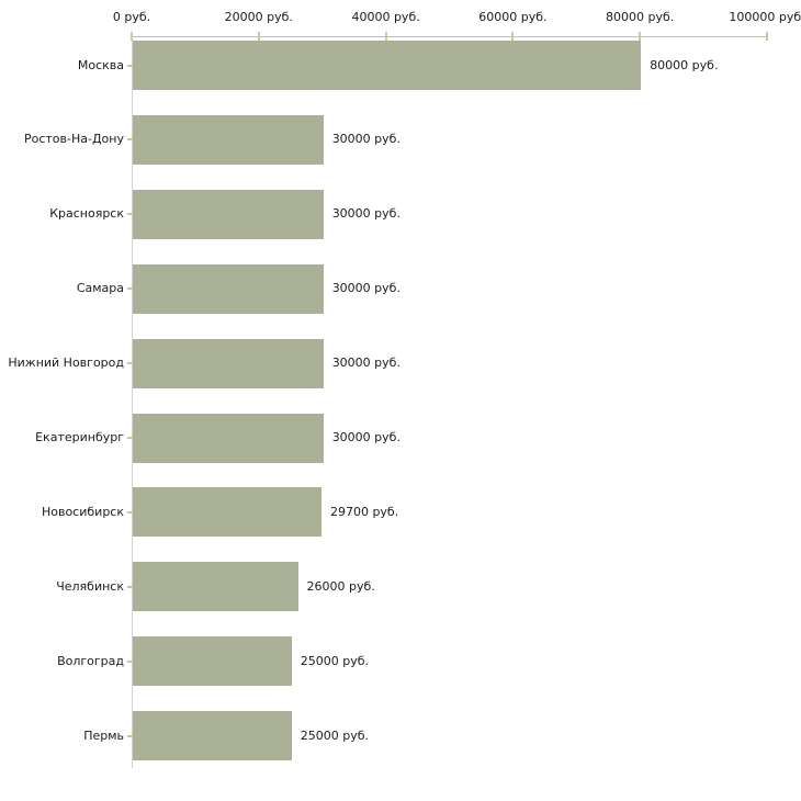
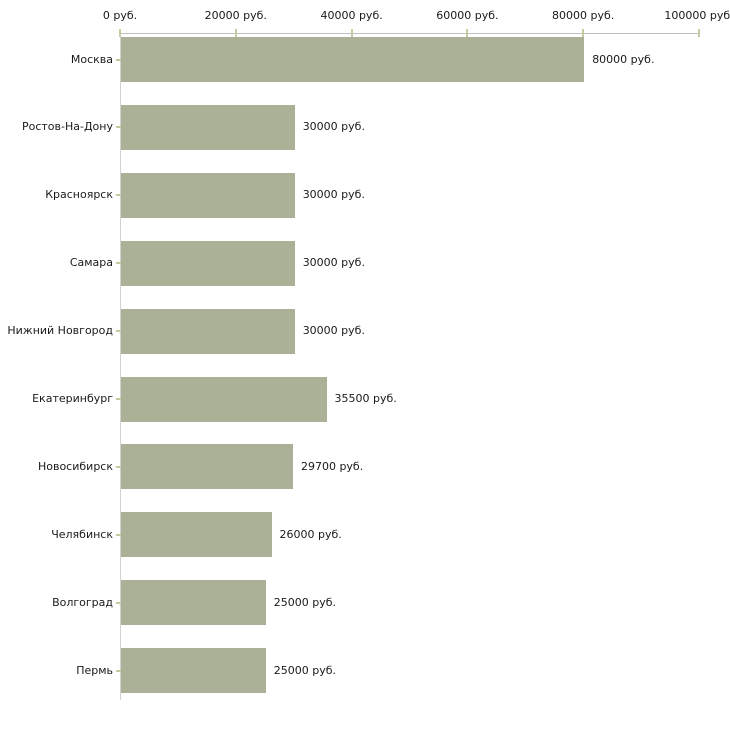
Екатеринбург: 30000 -> 35500
